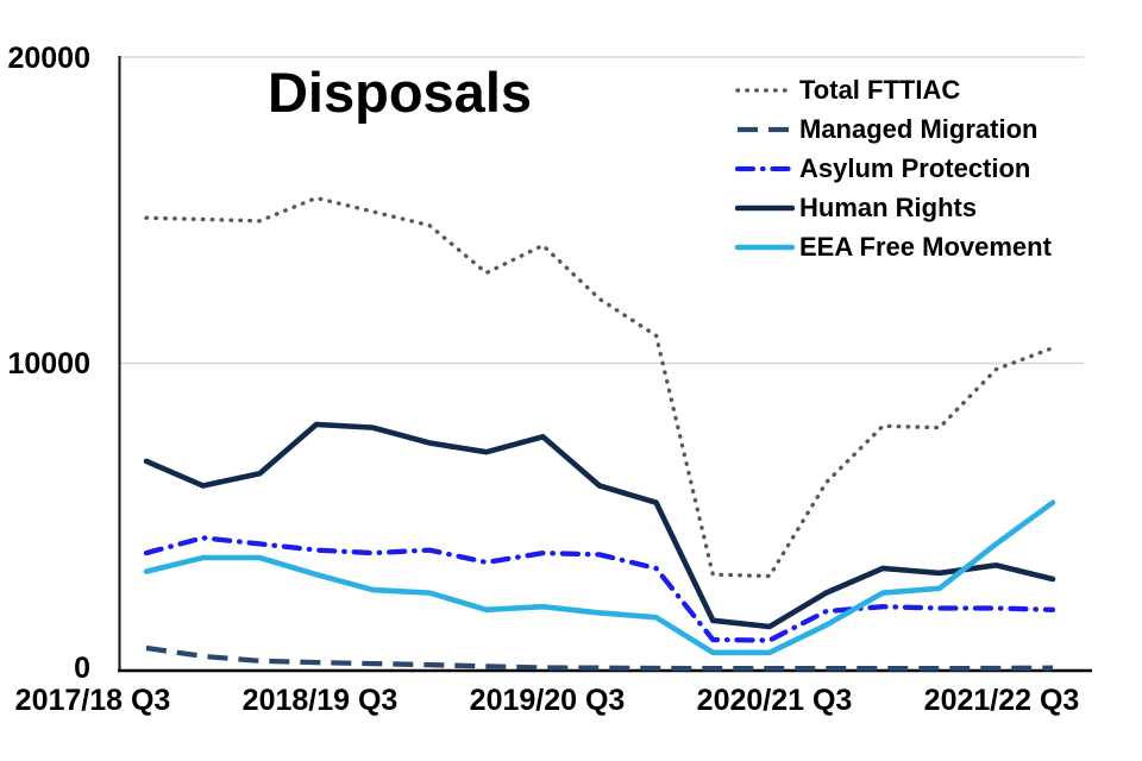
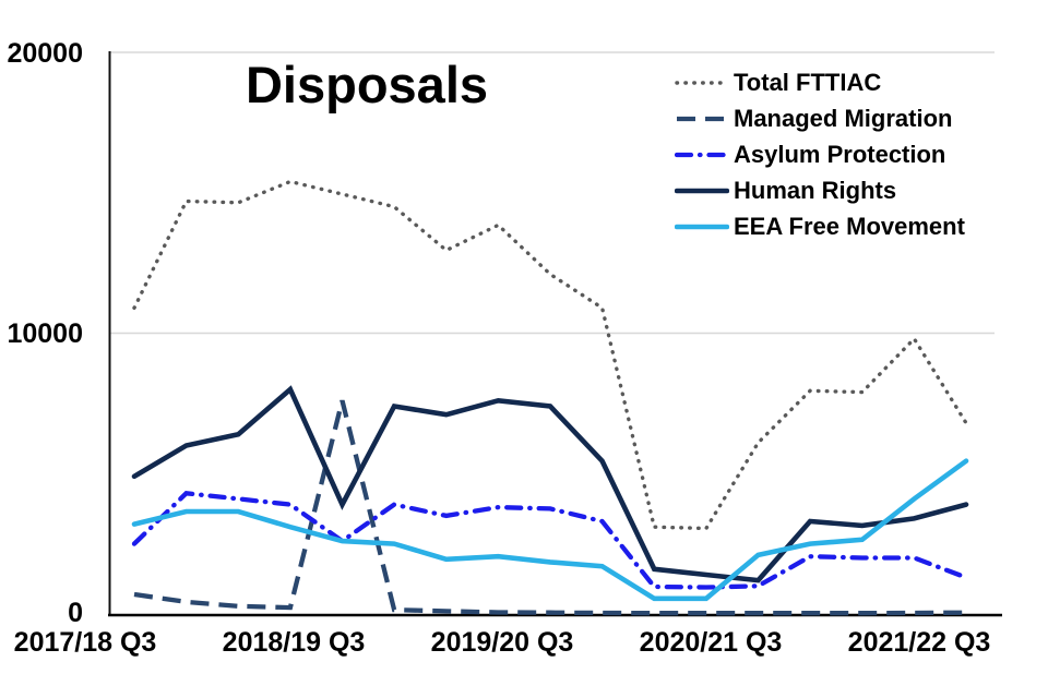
Total FTTIAC/2017/18 Q3: 14800 -> 10900
Asylum Protection/2017/18 Q3: 3800 -> 2500
Human Rights/2017/18 Q3: 6800 -> 4900
Managed Migration/2018/19 Q3: 200 -> 7600
Asylum Protection/2018/19 Q3: 3800 -> 2600
Human Rights/2018/19 Q3: 7900 -> 3900
Human Rights/2019/20 Q3: 6000 -> 7400
Asylum Protection/2020/21 Q3: 1900 -> 1000
Human Rights/2020/21 Q3: 2500 -> 1200
EEA Free Movement/2020/21 Q3: 1400 -> 2100
Total FTTIAC/2021/22 Q3: 10500 -> 6800
Asylum Protection/2021/22 Q3: 2000 -> 1300
Human Rights/2021/22 Q3: 3000 -> 3900
